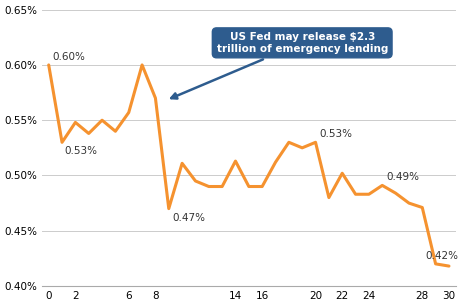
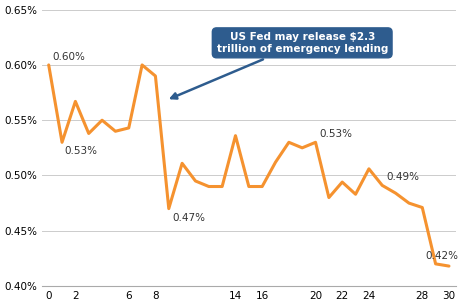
2: 0.548% -> 0.567%
6: 0.557% -> 0.543%
8: 0.570% -> 0.590%
14: 0.513% -> 0.536%
22: 0.502% -> 0.494%
24: 0.483% -> 0.506%
